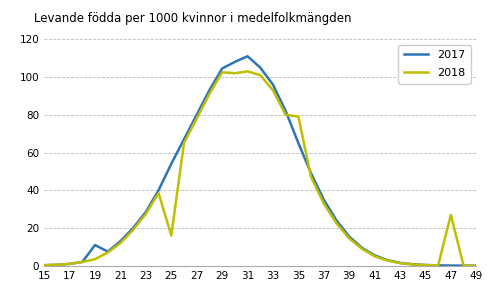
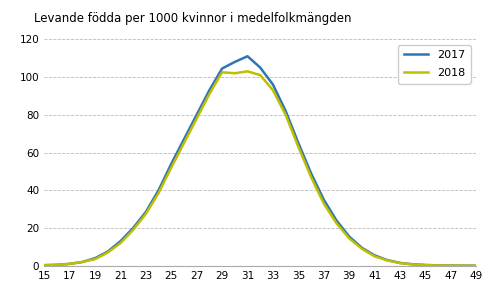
2017/19: 11 -> 4
2018/25: 16 -> 52
2018/35: 79 -> 63
2018/47: 27 -> 0
